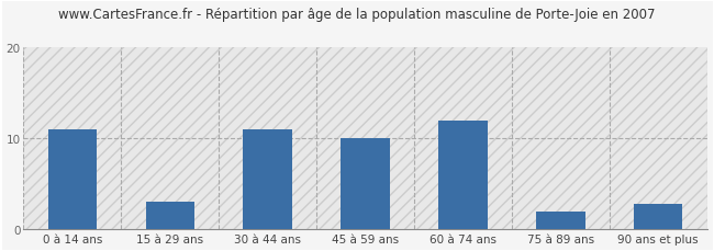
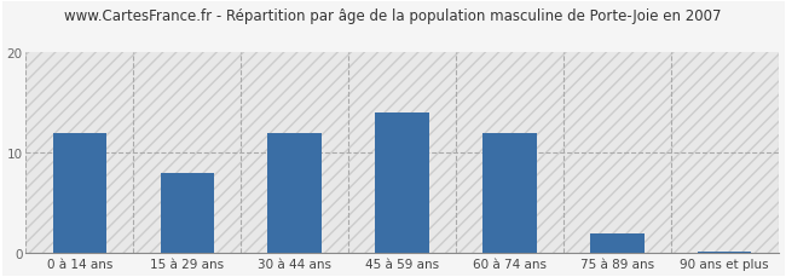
0 à 14 ans: 11.0 -> 12.0
15 à 29 ans: 3.0 -> 8.0
30 à 44 ans: 11.0 -> 12.0
45 à 59 ans: 10.0 -> 14.0
90 ans et plus: 2.8 -> 0.2
